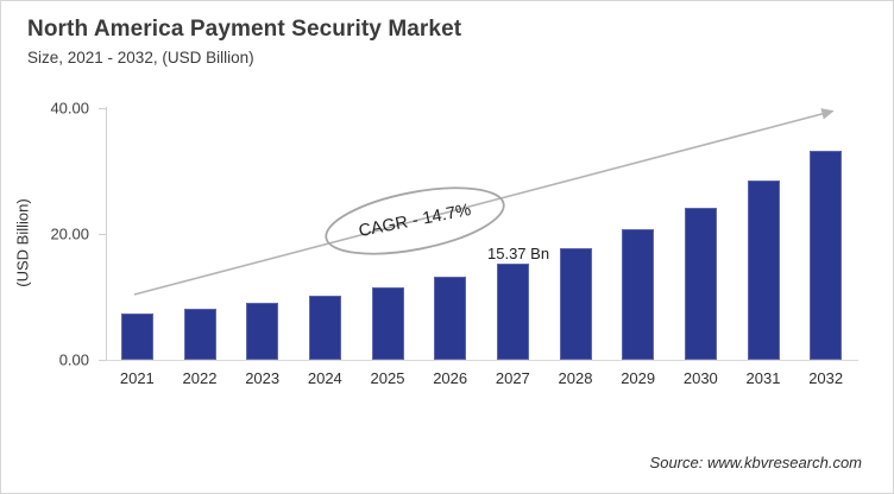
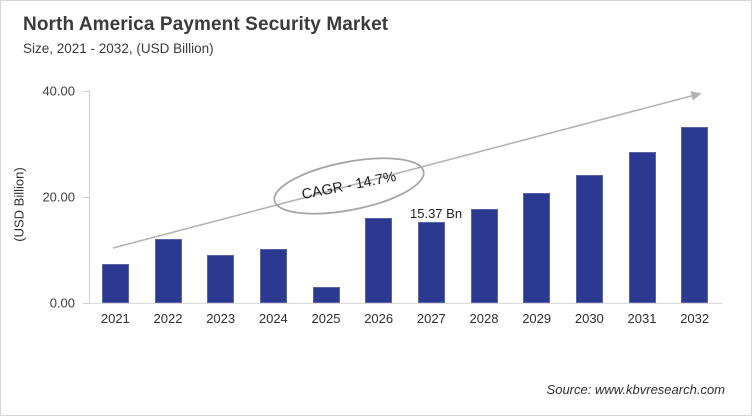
2022: 8 -> 12
2025: 12 -> 3
2026: 13 -> 16
